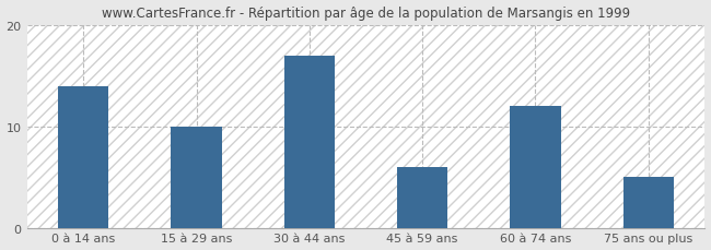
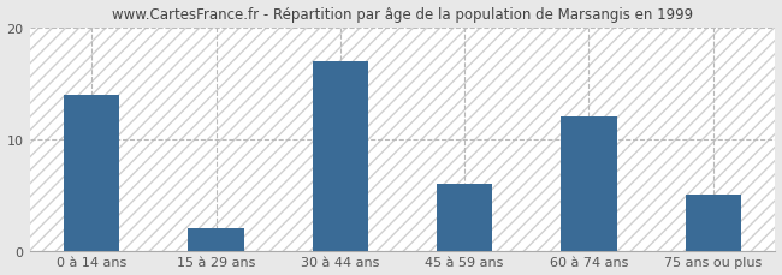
15 à 29 ans: 10 -> 2
